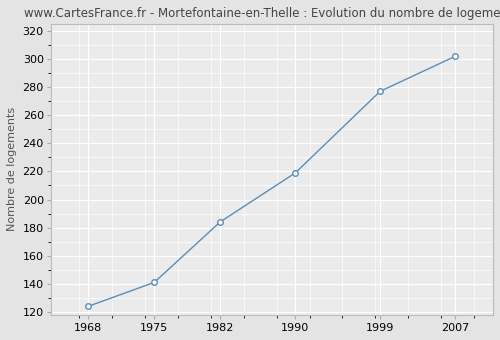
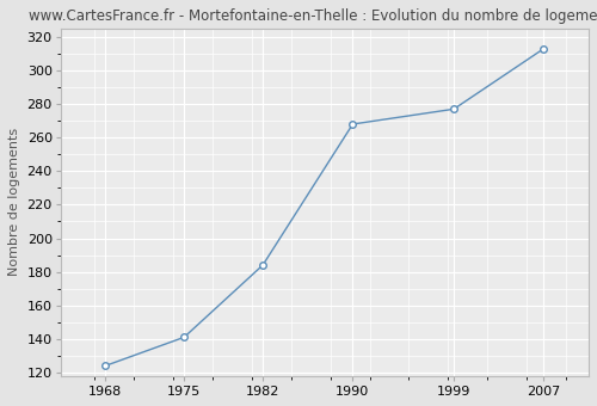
1990: 219 -> 268
2007: 302 -> 313
